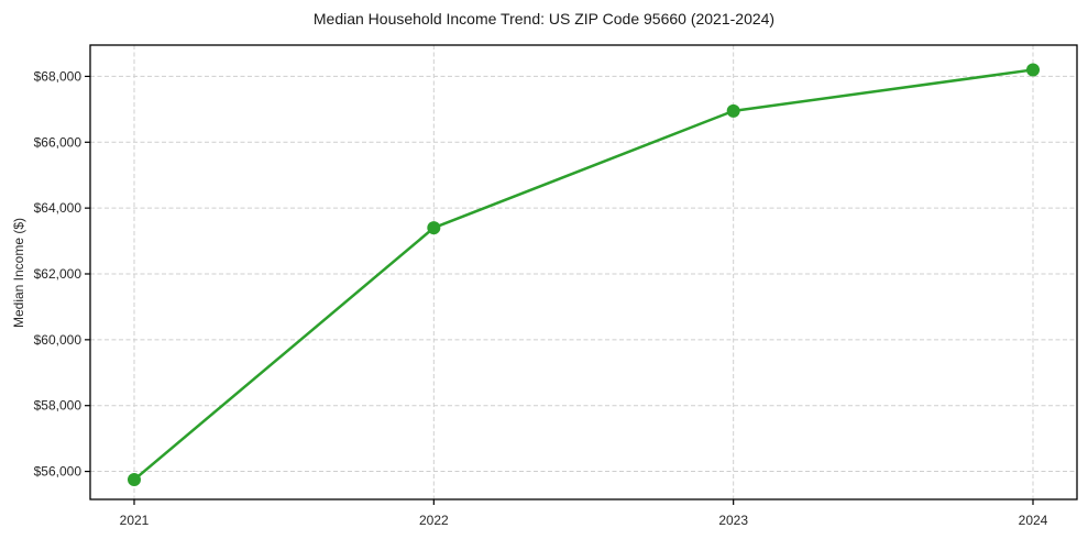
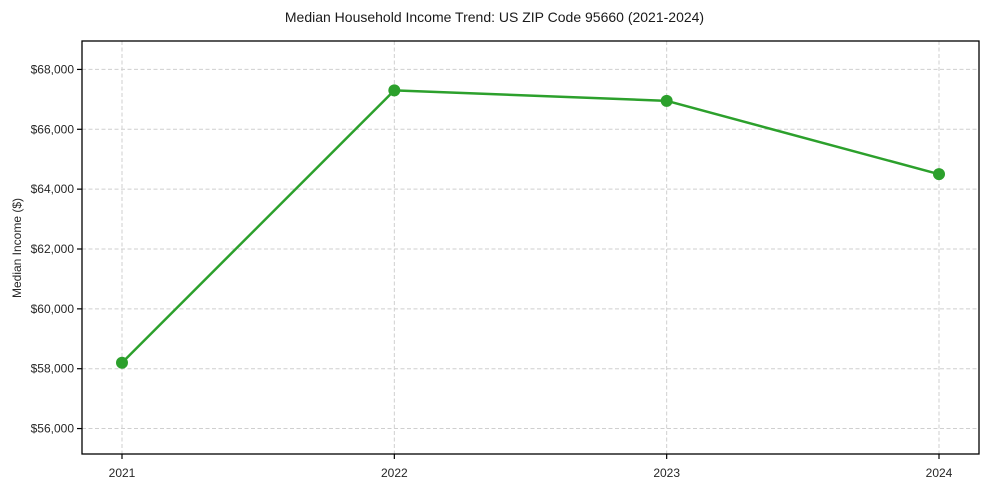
2021: $55800 -> $58200
2022: $63400 -> $67300
2024: $68200 -> $64500
